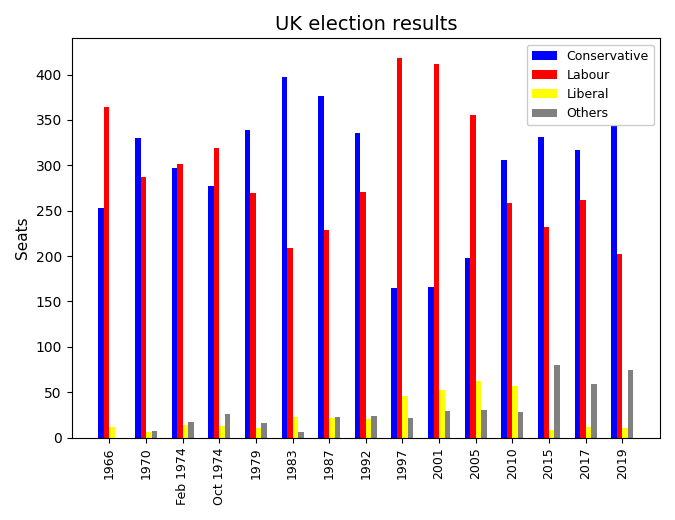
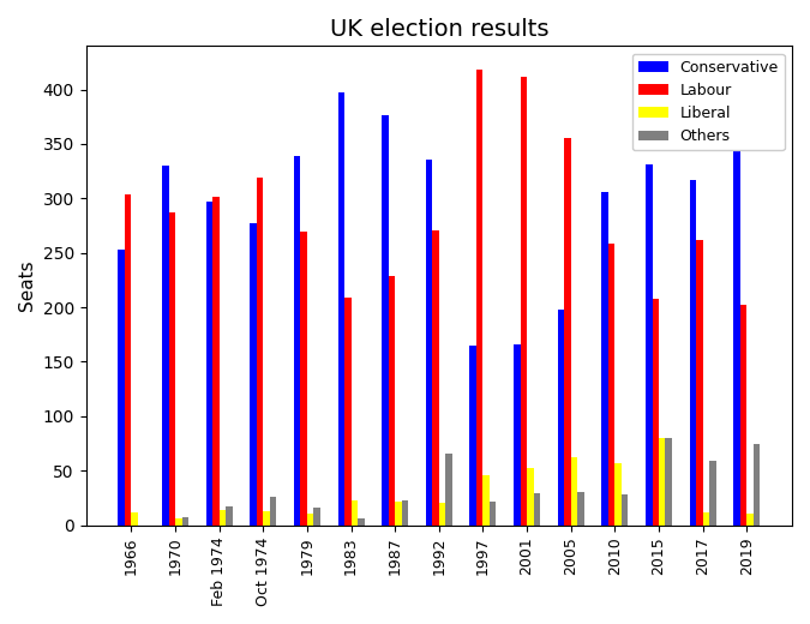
Labour/1966: 364 -> 304
Others/1992: 24 -> 66
Labour/2015: 232 -> 208
Liberal/2015: 8 -> 80
